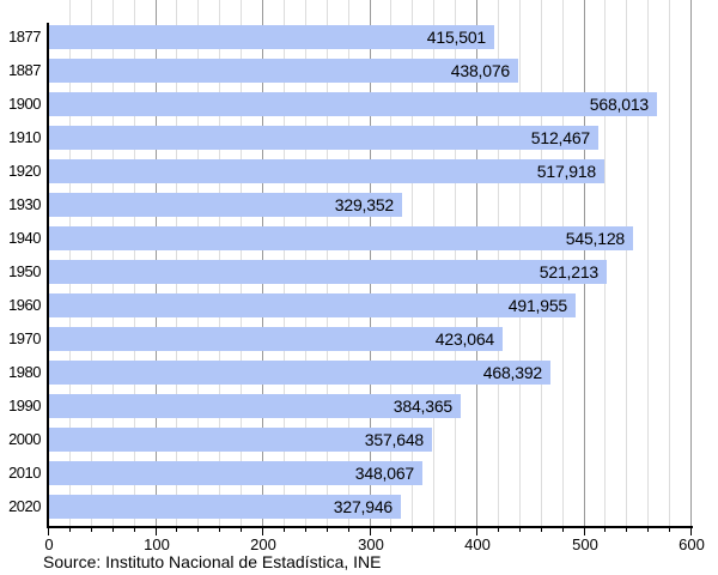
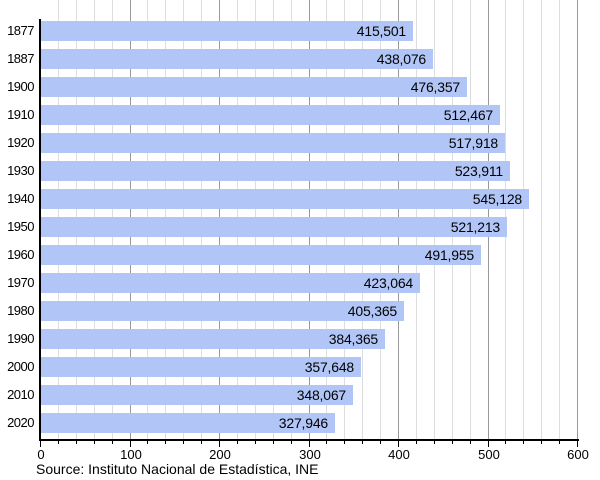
1900: 568,013 -> 476,357
1930: 329,352 -> 523,911
1980: 468,392 -> 405,365
